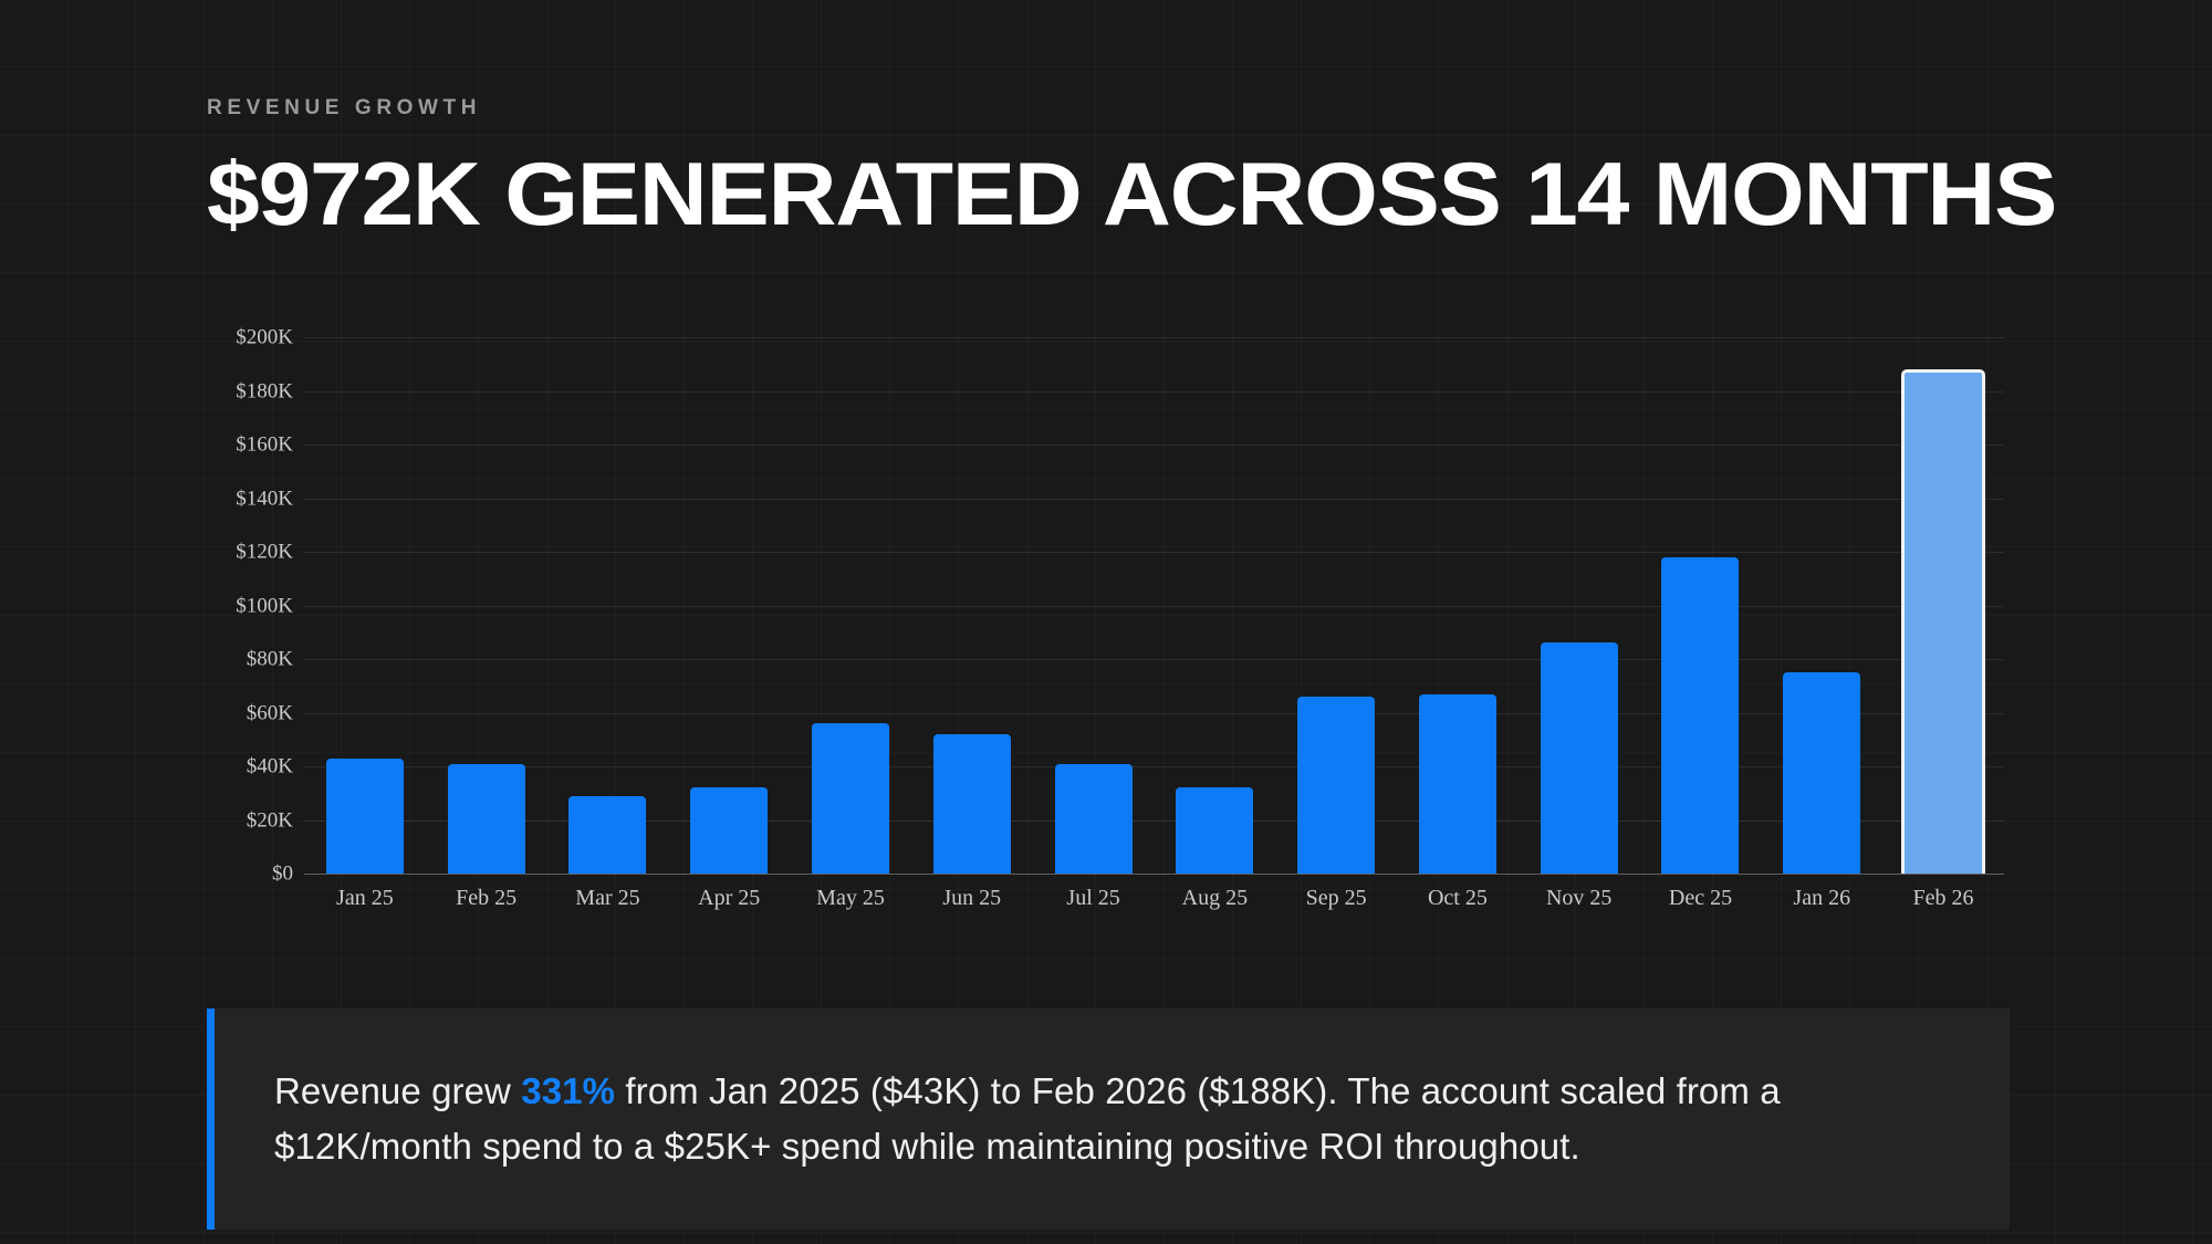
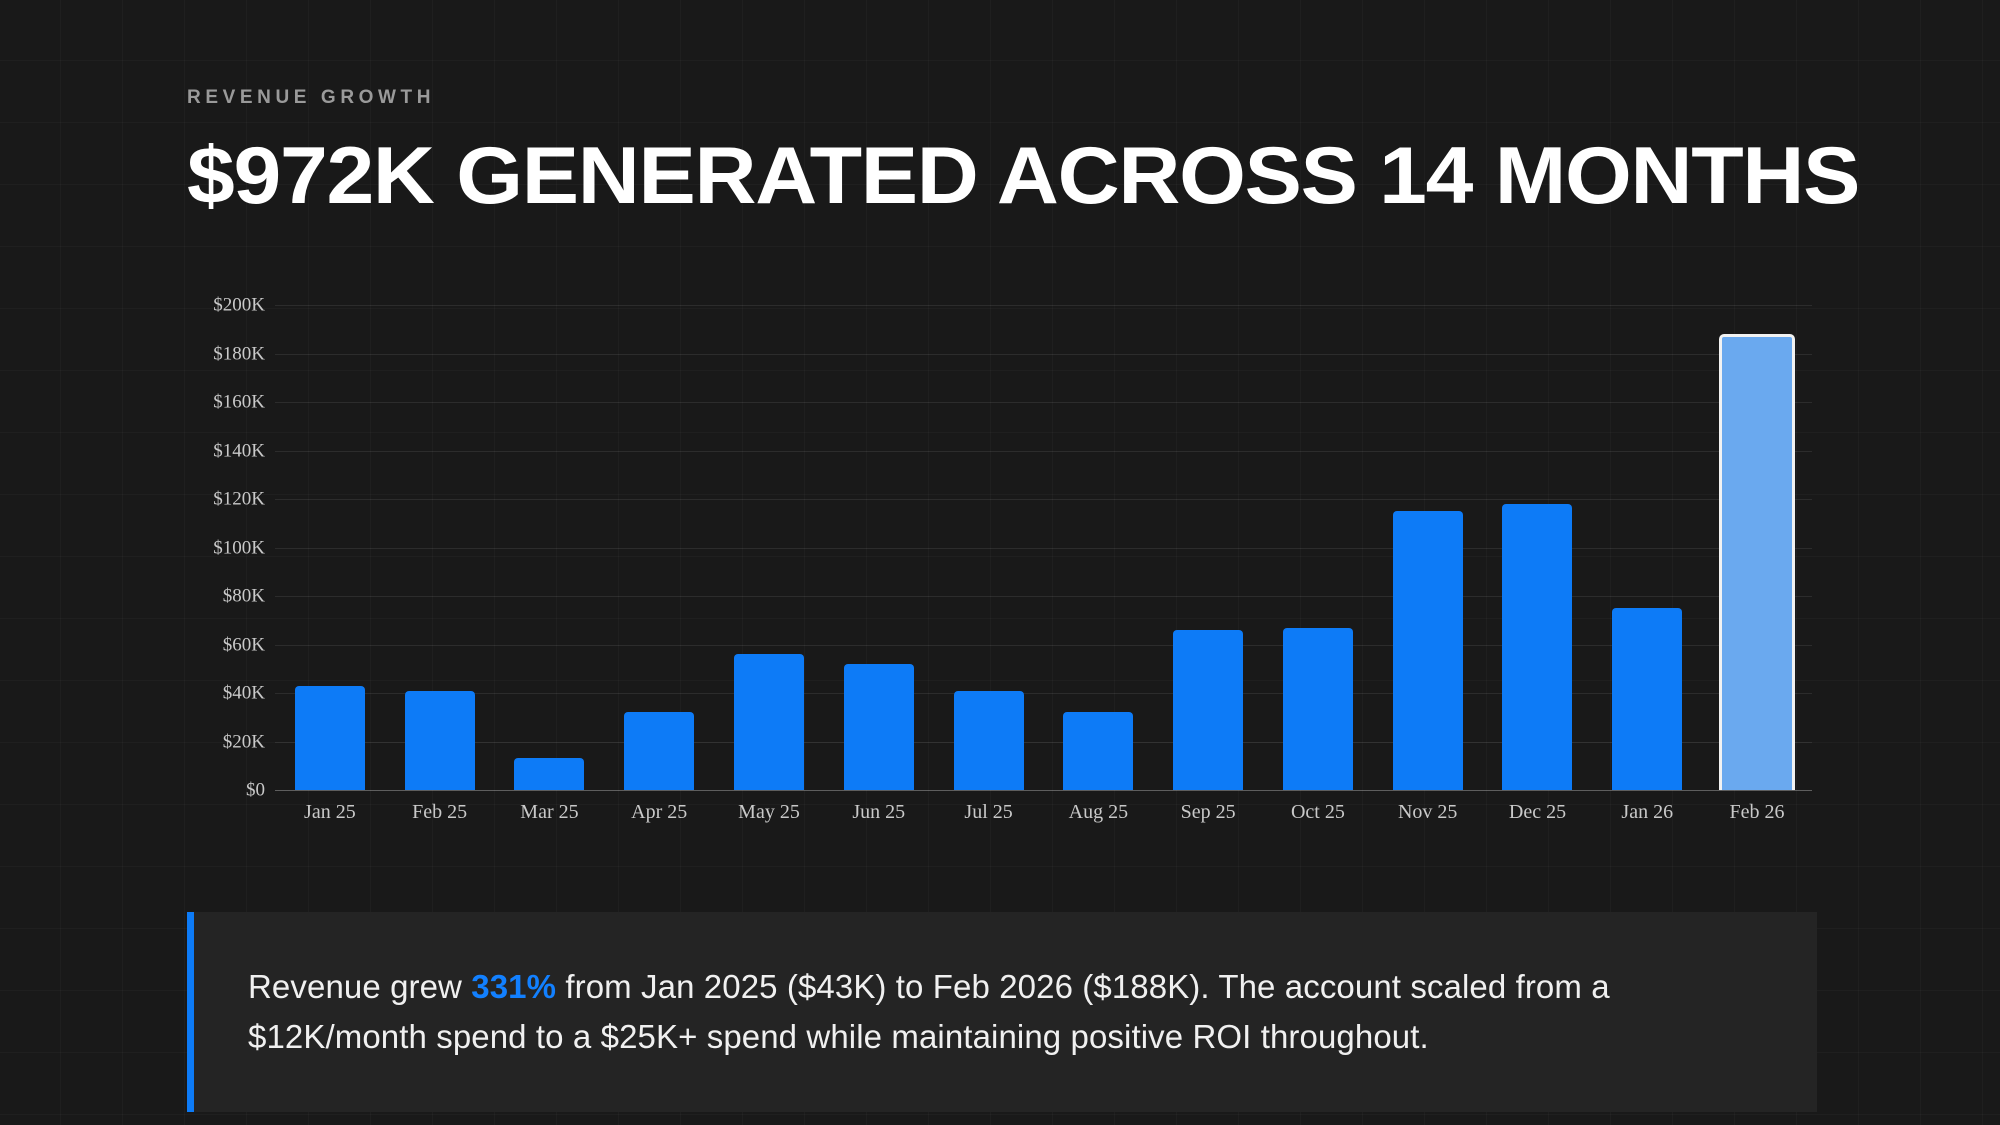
Mar 25: $29K -> $13K
Nov 25: $86K -> $115K
